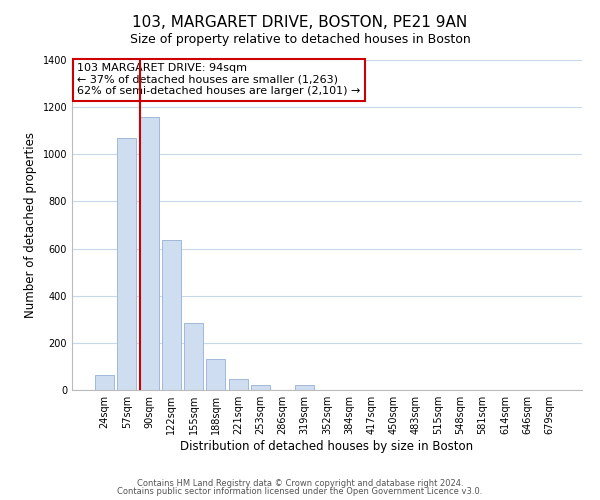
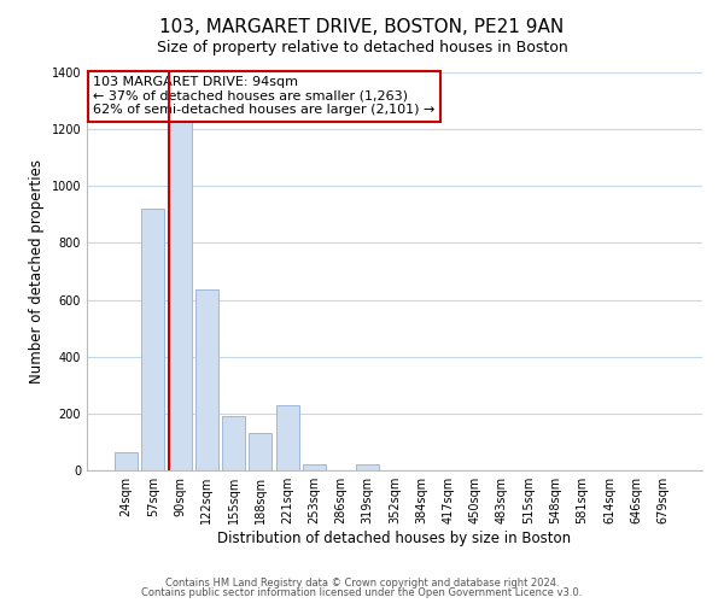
57sqm: 1068 -> 920
90sqm: 1160 -> 1230
155sqm: 285 -> 190
221sqm: 48 -> 230
